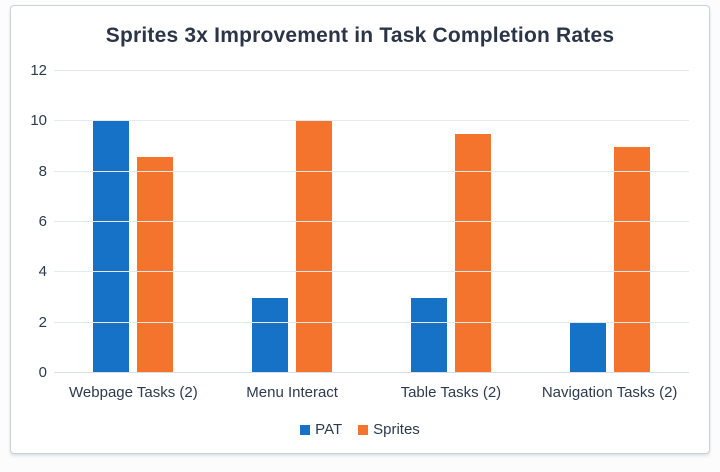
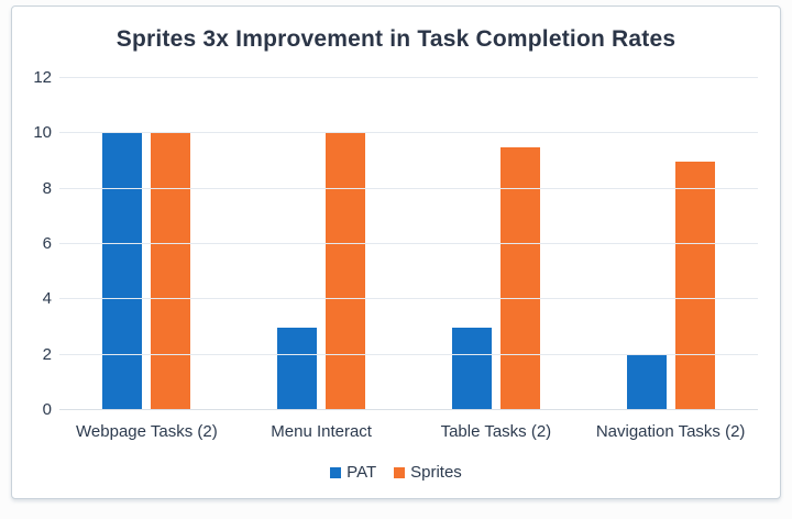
Sprites/Webpage Tasks (2): 8.6 -> 10.0
